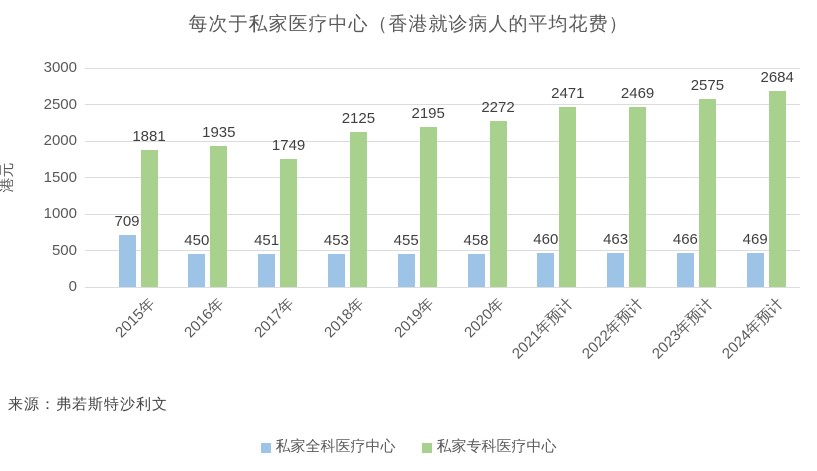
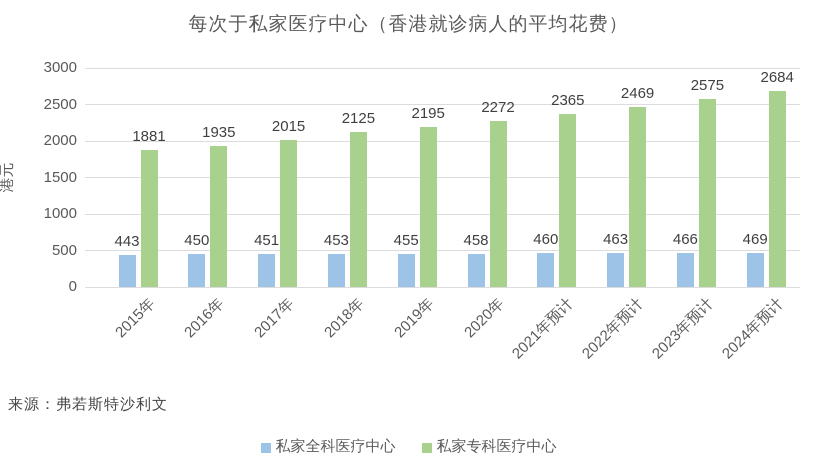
私家全科医疗中心/2015年: 709 -> 443
私家专科医疗中心/2017年: 1749 -> 2015
私家专科医疗中心/2021年预计: 2471 -> 2365
